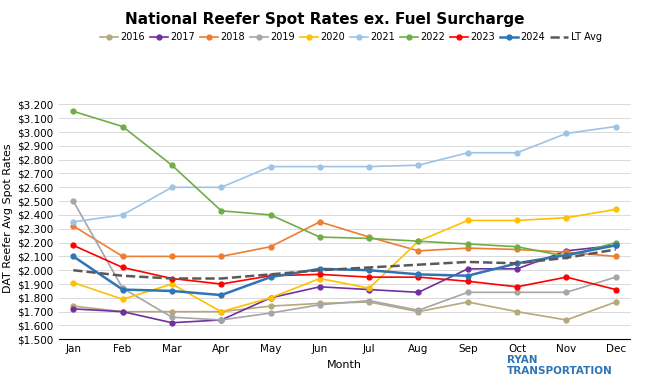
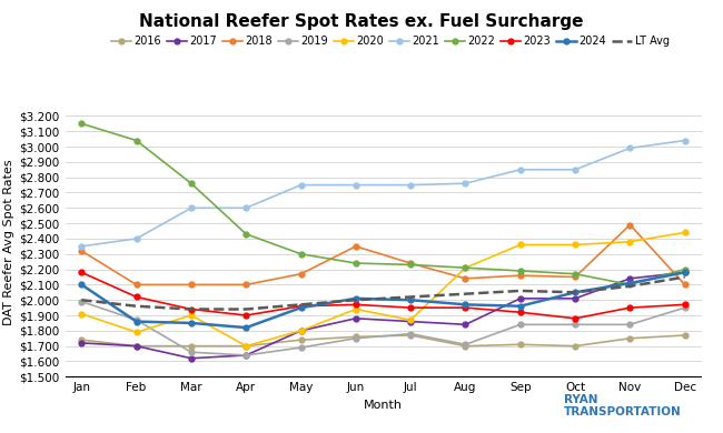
2019/Jan: $2.50 -> $1.99
2022/May: $2.40 -> $2.30
2016/Sep: $1.77 -> $1.71
2016/Nov: $1.64 -> $1.75
2018/Nov: $2.13 -> $2.49
2023/Dec: $1.86 -> $1.97
